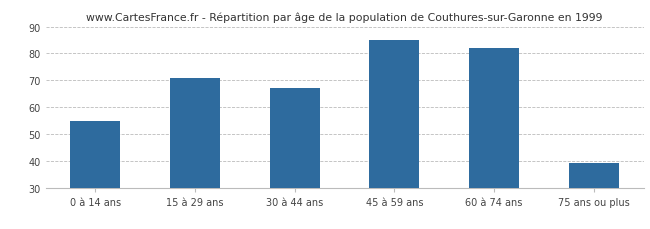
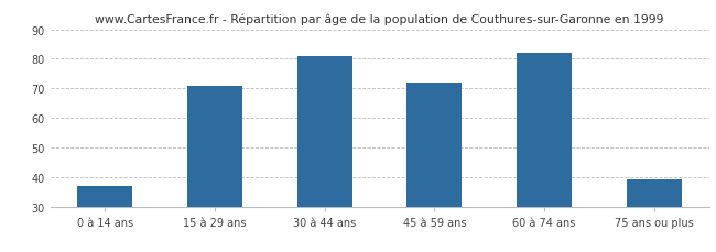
0 à 14 ans: 55 -> 37
30 à 44 ans: 67 -> 81
45 à 59 ans: 85 -> 72
